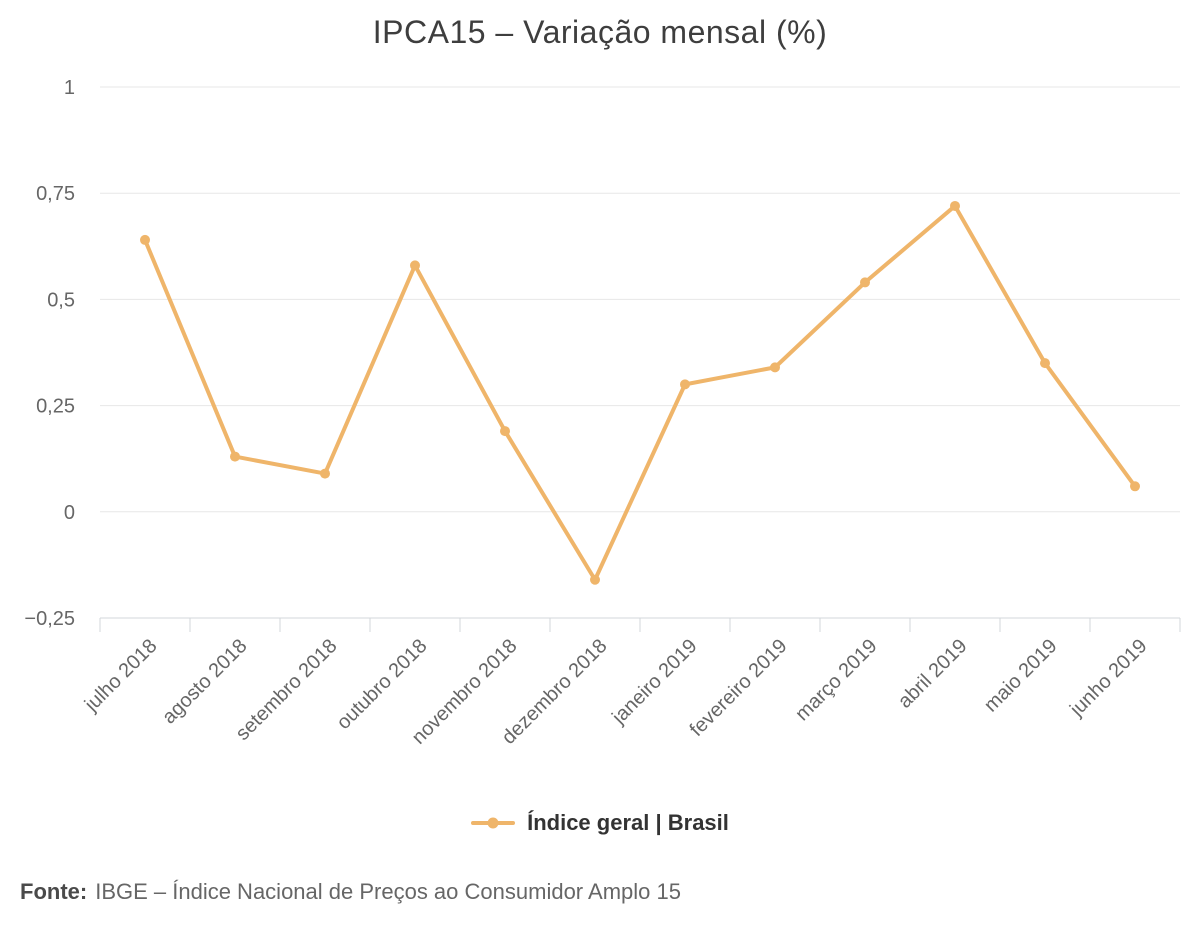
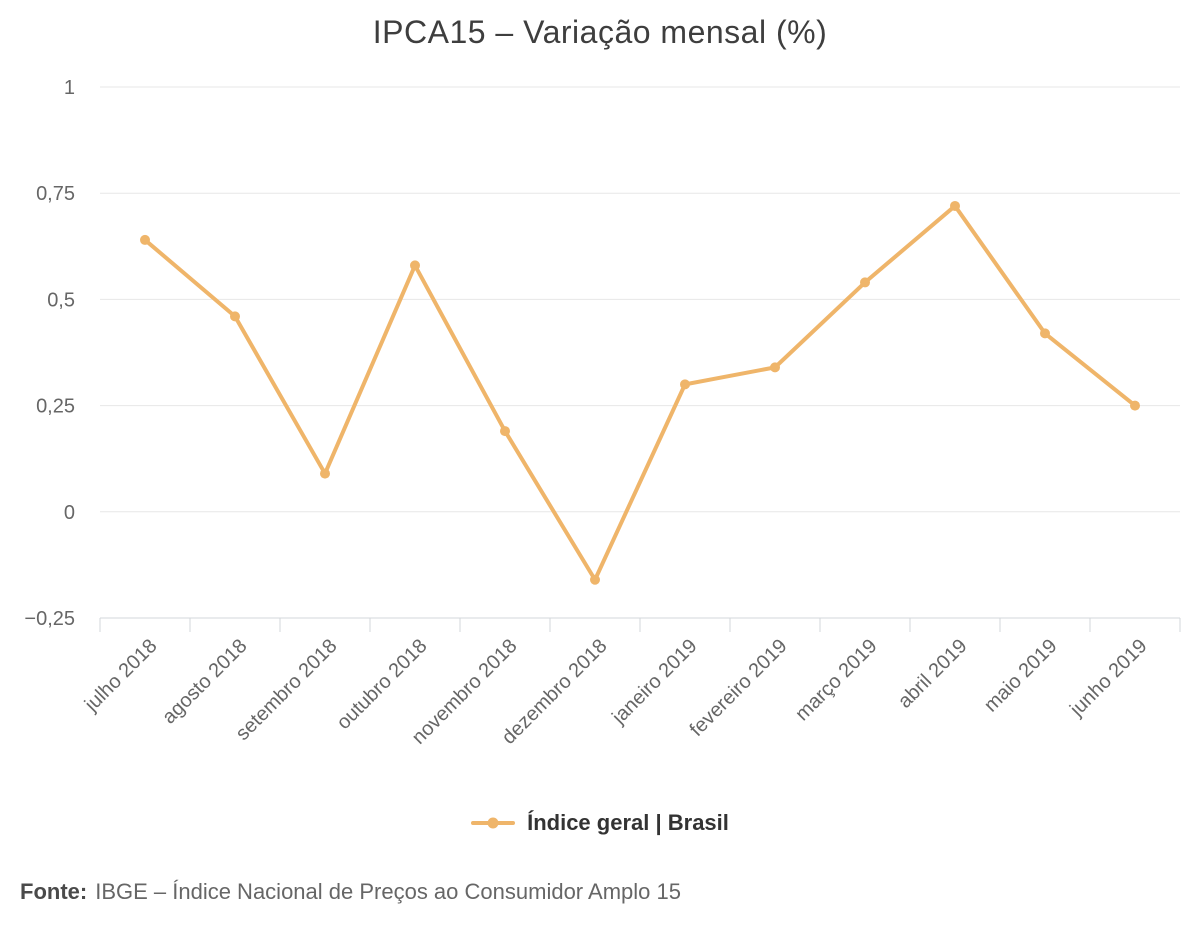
agosto 2018: 0,13 -> 0,46
maio 2019: 0,35 -> 0,42
junho 2019: 0,06 -> 0,25
